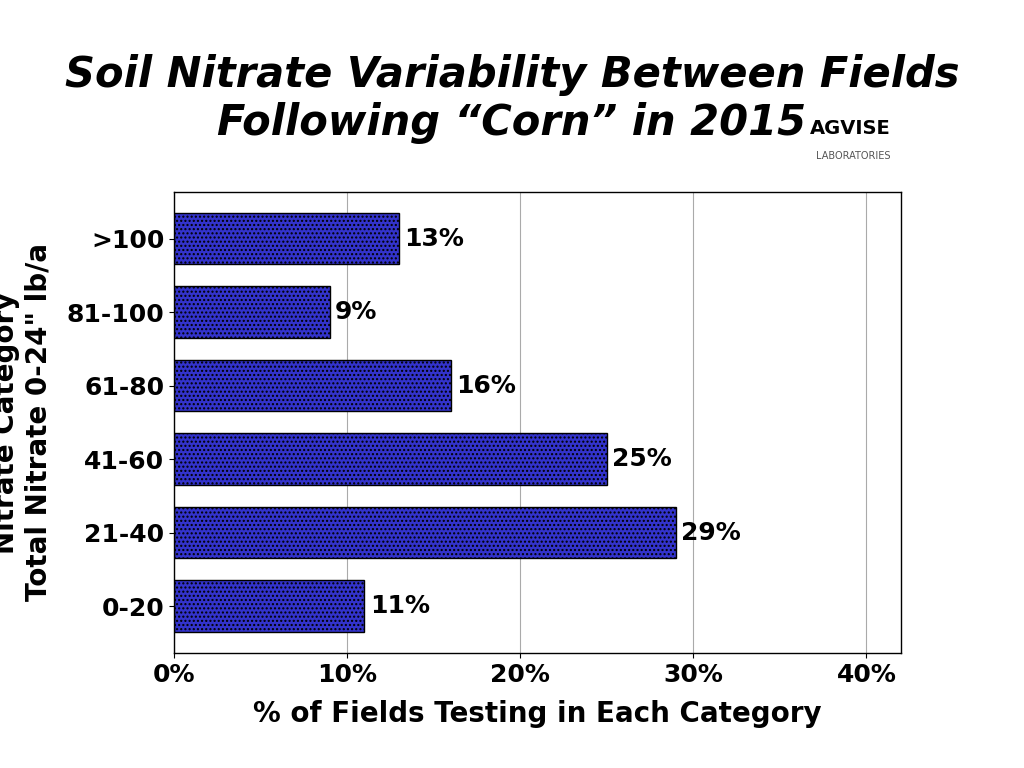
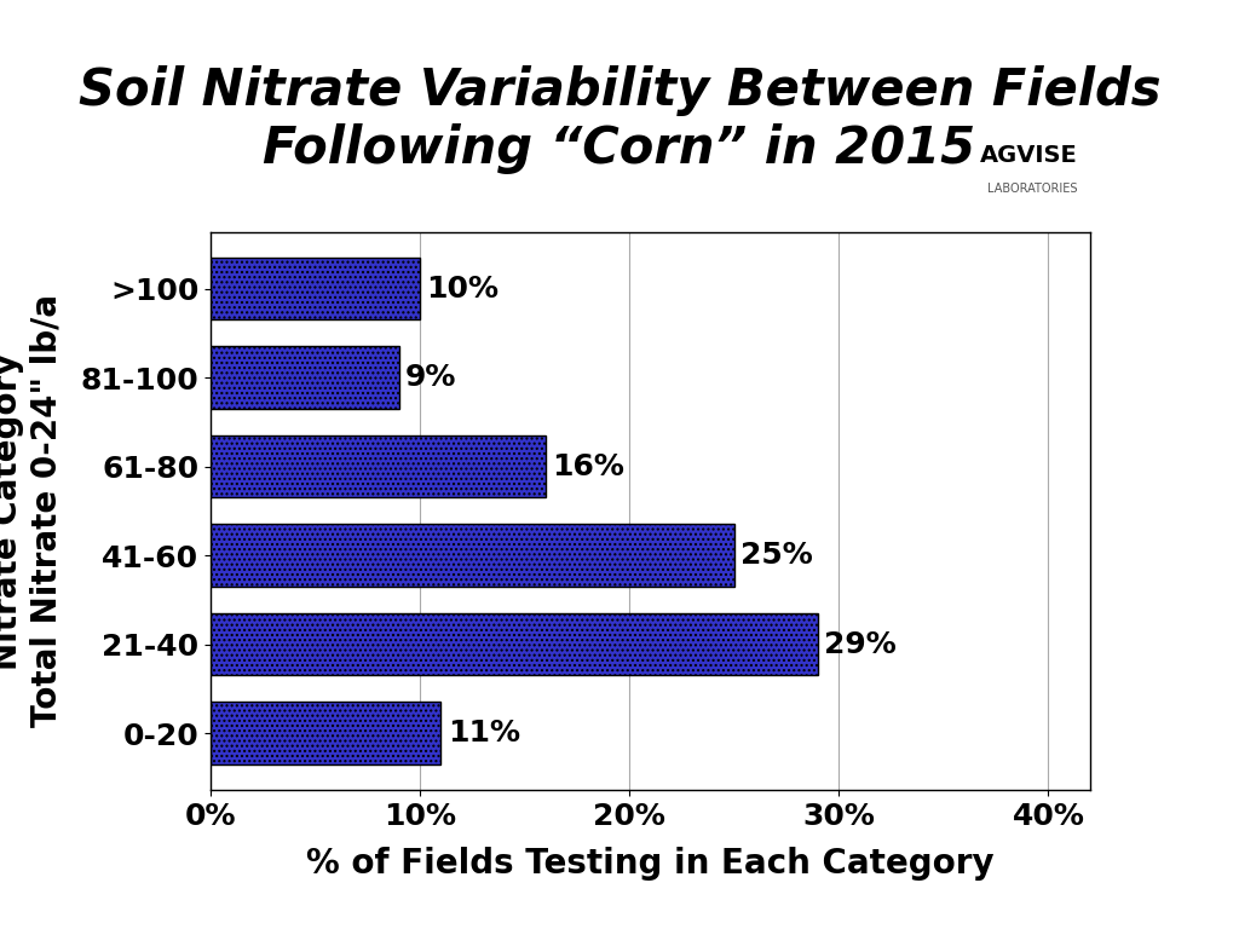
>100: 13% -> 10%
